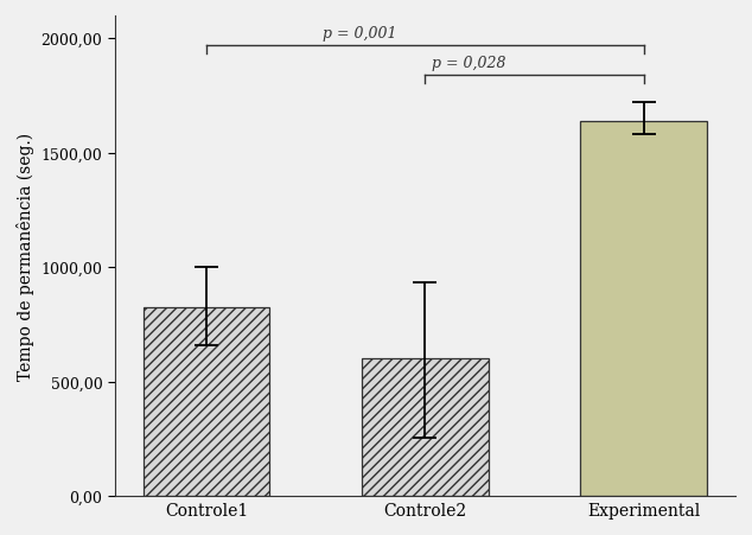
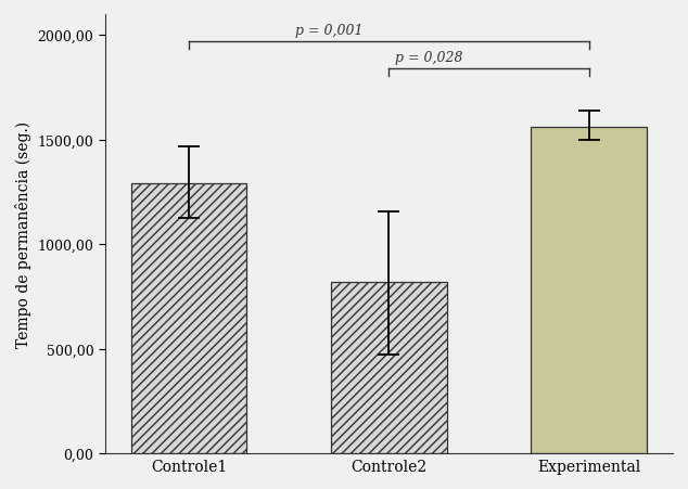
Controle1: 820 -> 1290
Controle2: 600 -> 820
Experimental: 1640 -> 1560
